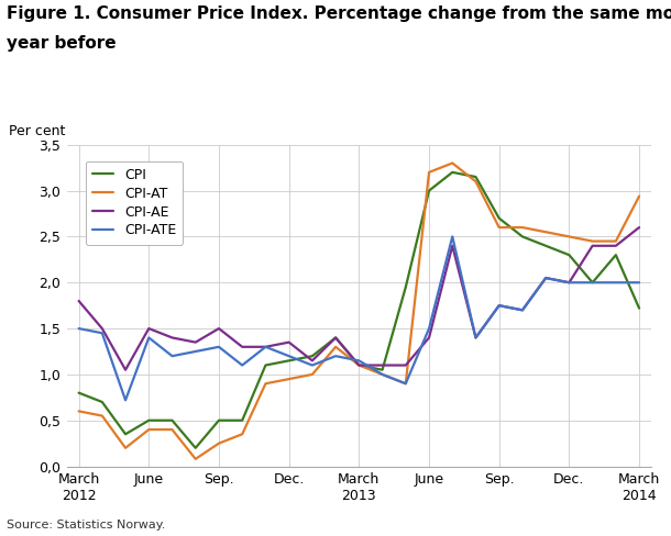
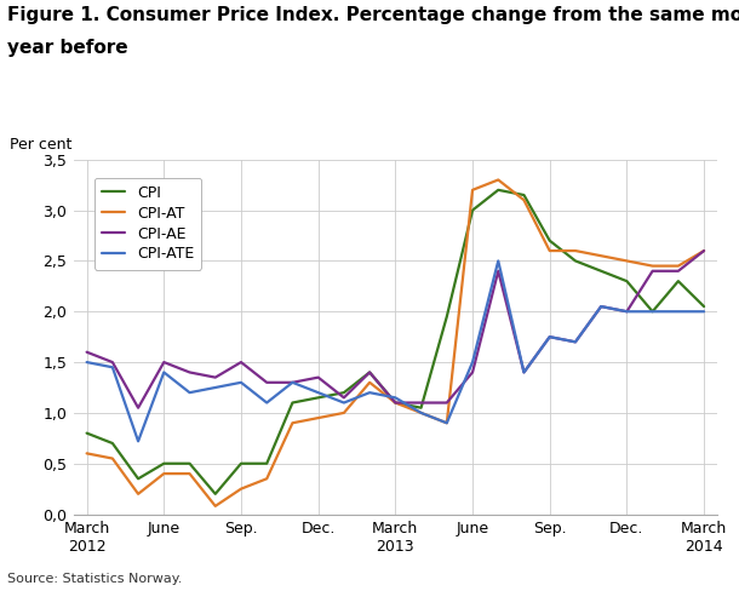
CPI-AE/March 2012: 1,80 -> 1,60
CPI/March 2014: 1,72 -> 2,05
CPI-AT/March 2014: 2,94 -> 2,60
